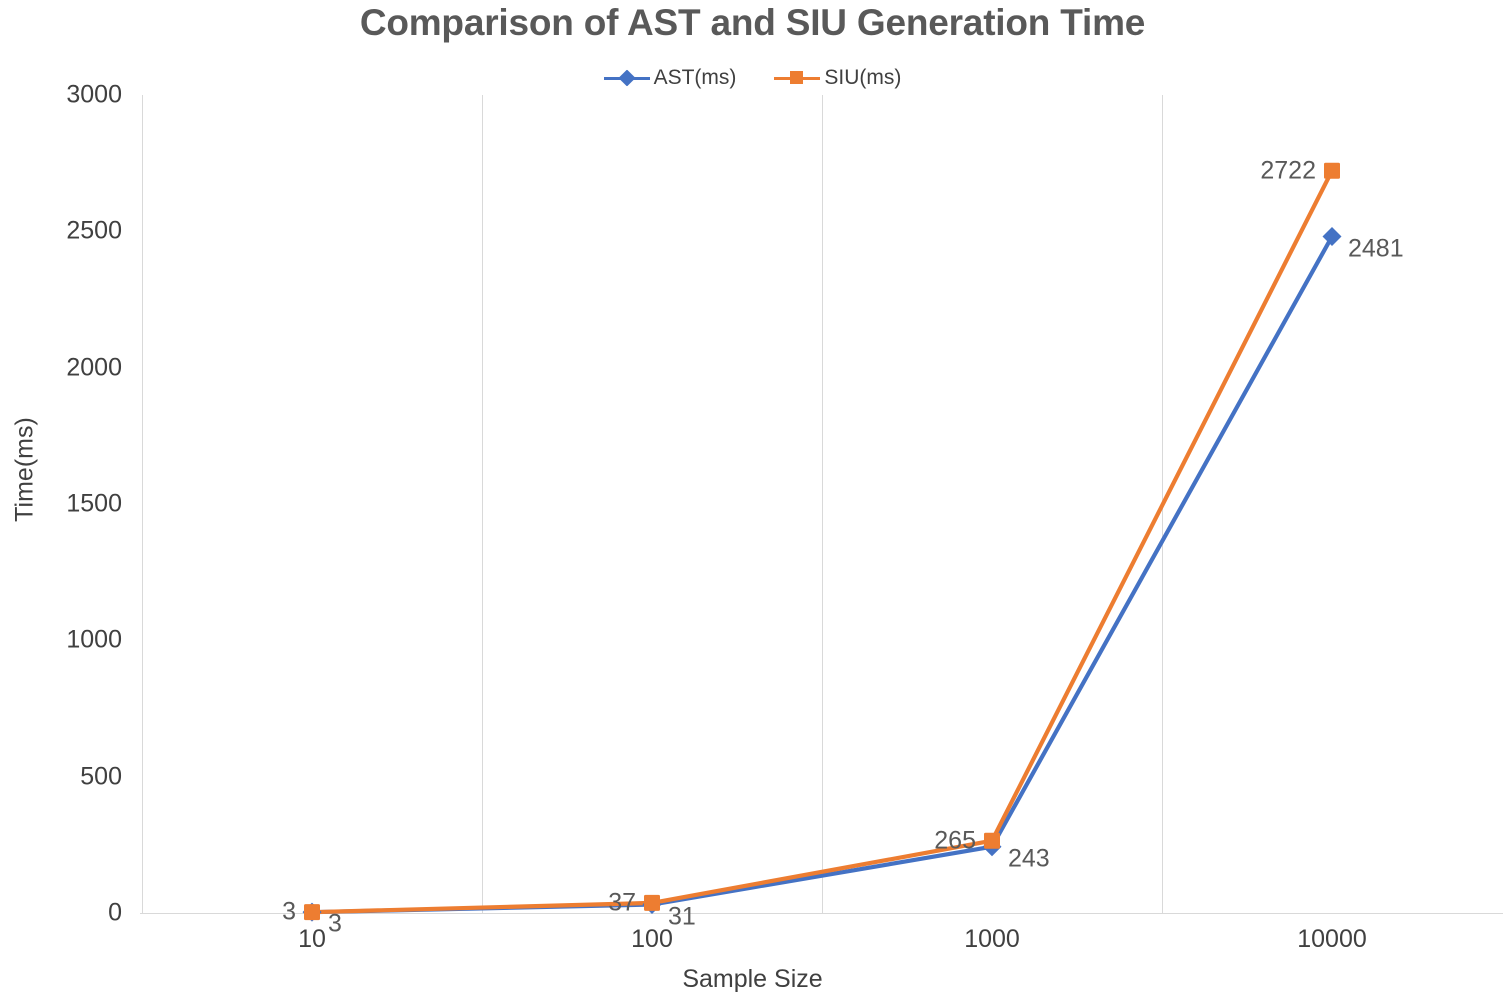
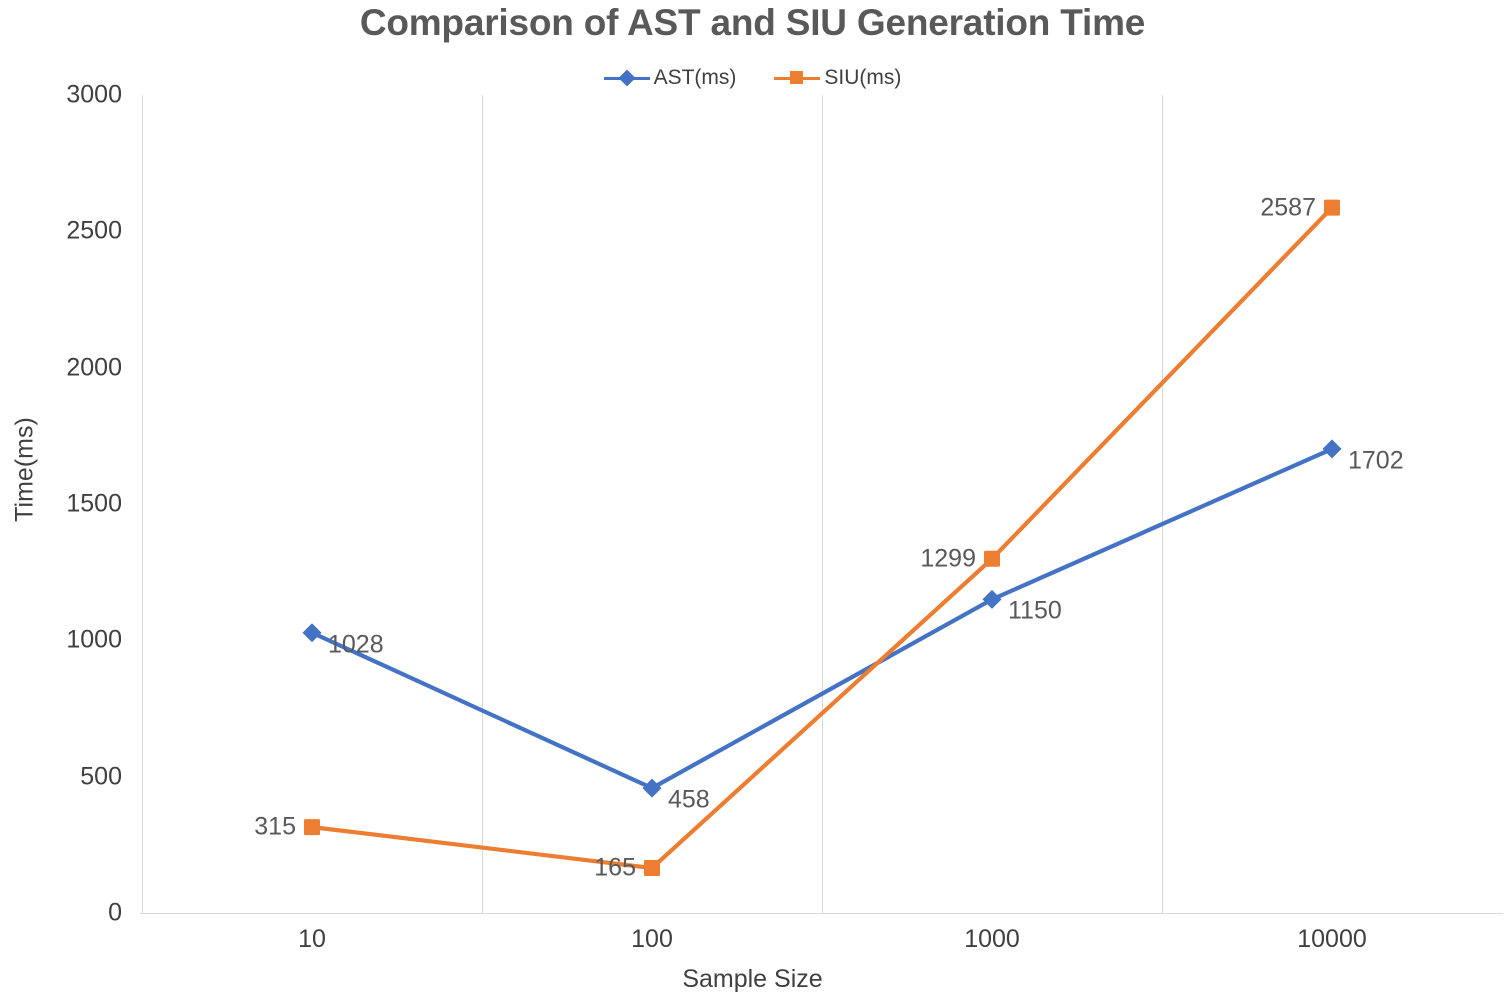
AST(ms)/10: 3 -> 1028
SIU(ms)/10: 3 -> 315
AST(ms)/100: 31 -> 458
SIU(ms)/100: 37 -> 165
AST(ms)/1000: 243 -> 1150
SIU(ms)/1000: 265 -> 1299
AST(ms)/10000: 2481 -> 1702
SIU(ms)/10000: 2722 -> 2587
